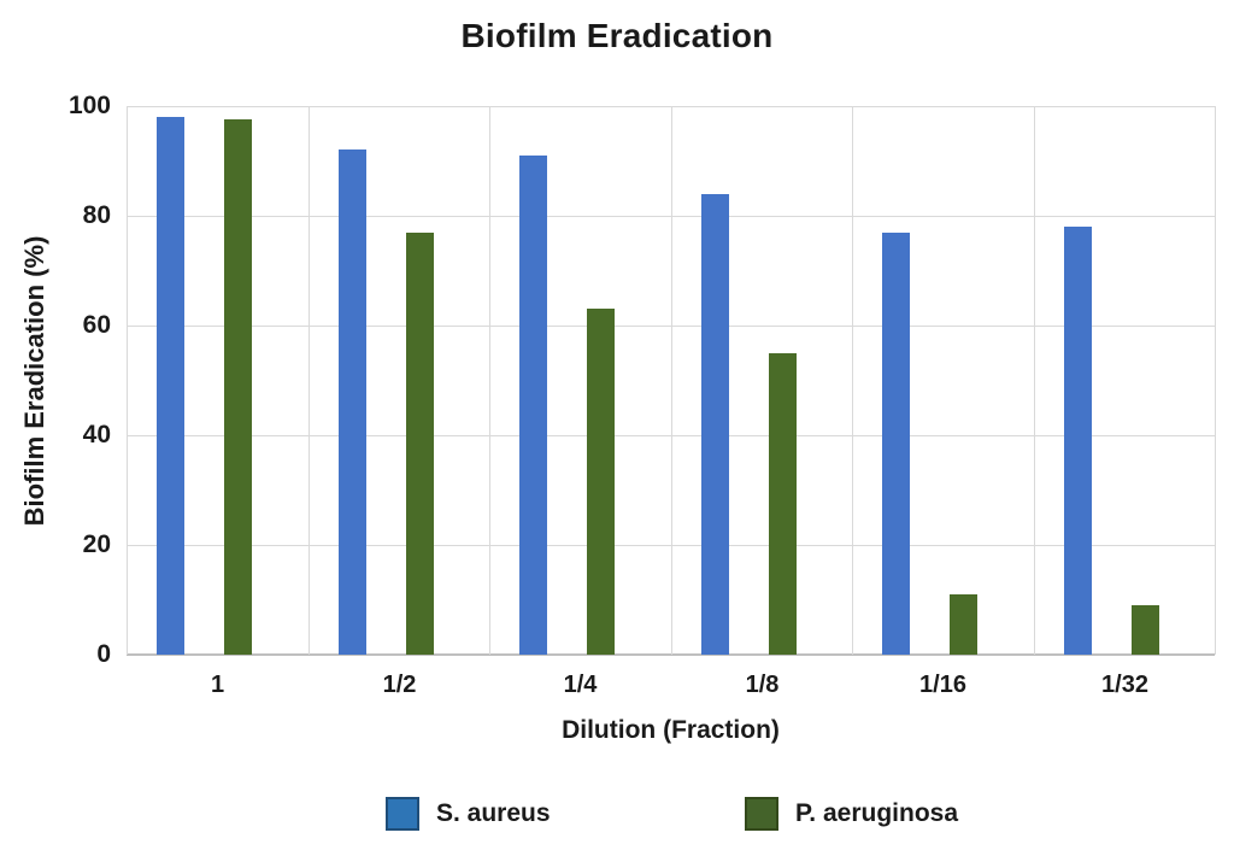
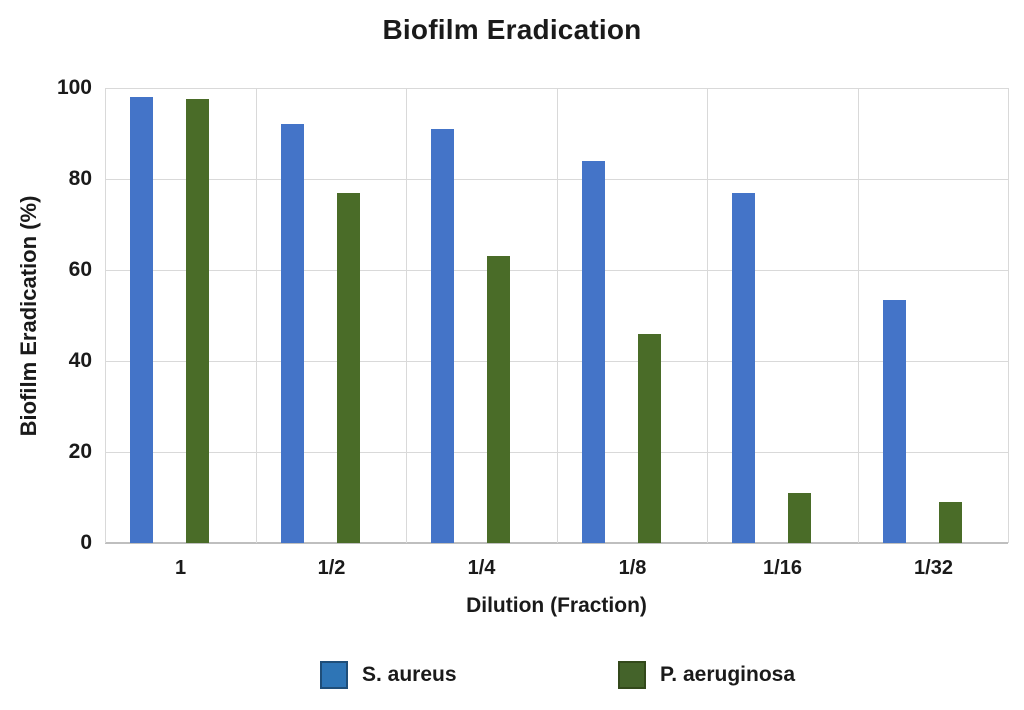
P. aeruginosa/1/8: 55 -> 46
S. aureus/1/32: 78 -> 54
